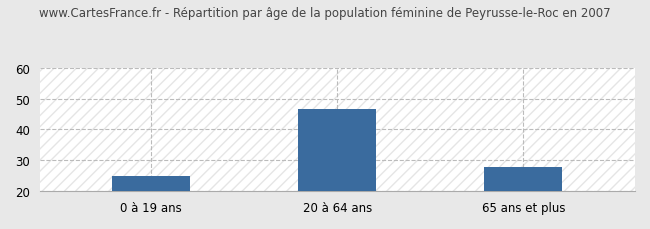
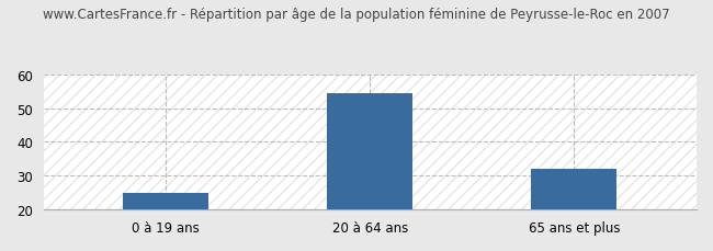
20 à 64 ans: 46.5 -> 54.5
65 ans et plus: 28.0 -> 32.0
